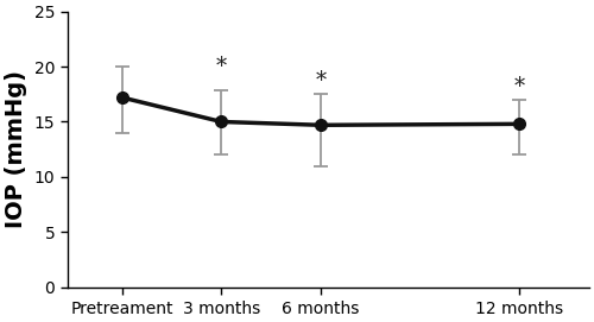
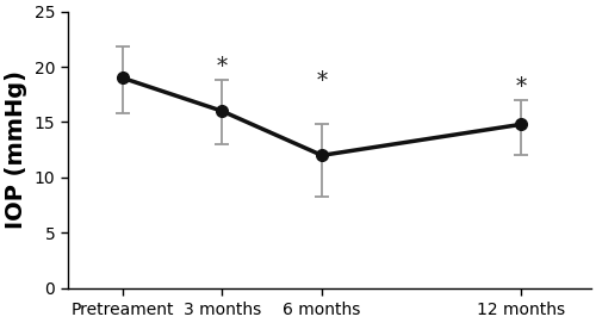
Pretreament: 17.2 -> 19.0
3 months: 15.0 -> 16.0
6 months: 14.7 -> 12.0
